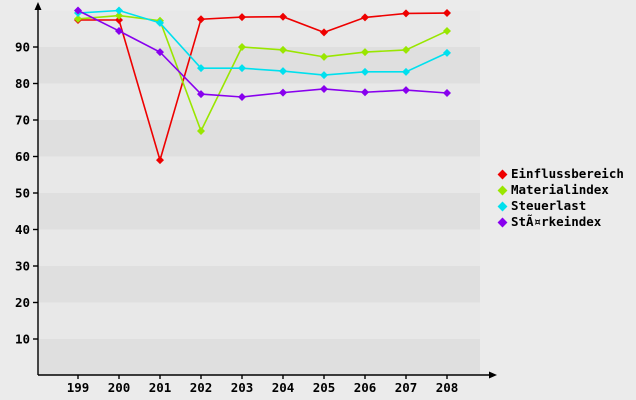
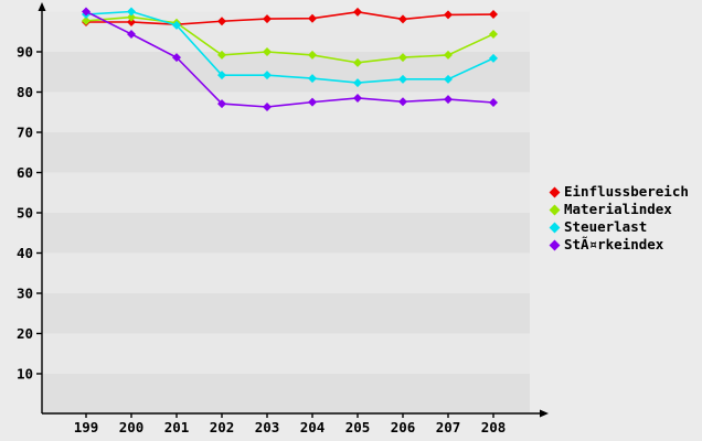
Einflussbereich/201: 59 -> 97
Materialindex/202: 67 -> 89
Einflussbereich/205: 94 -> 100
